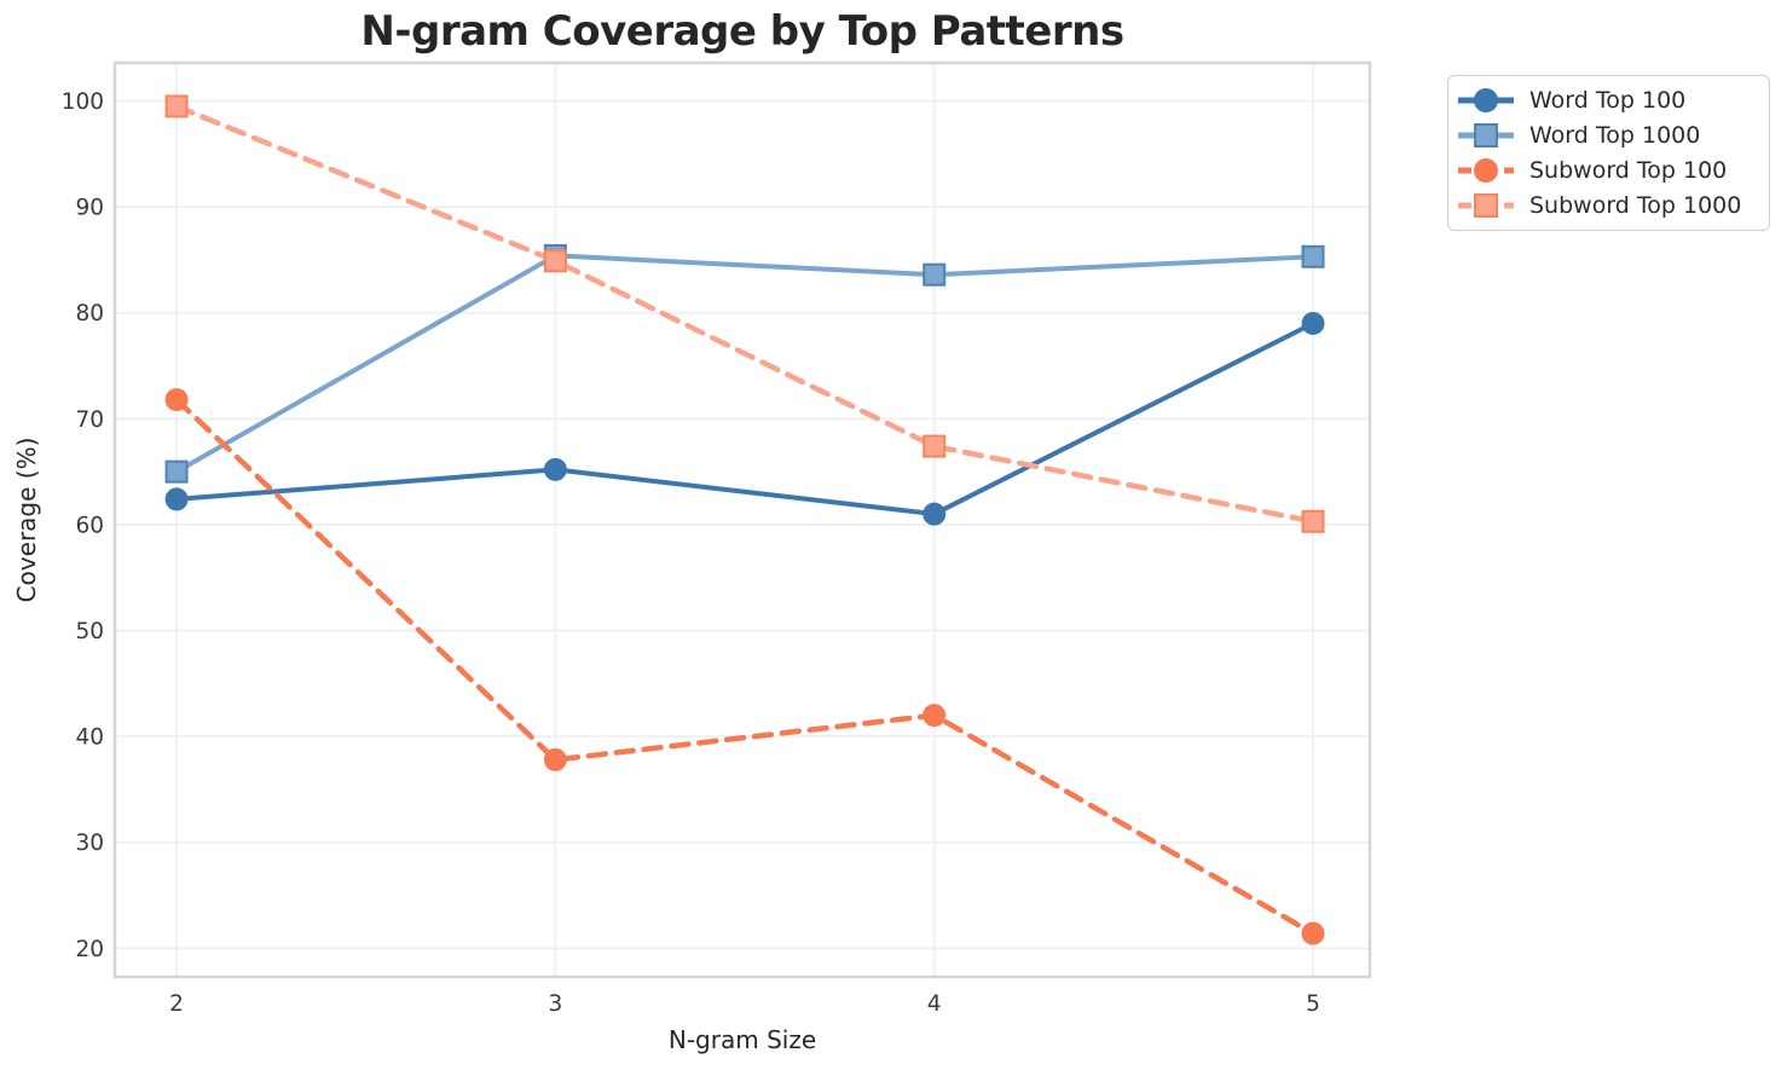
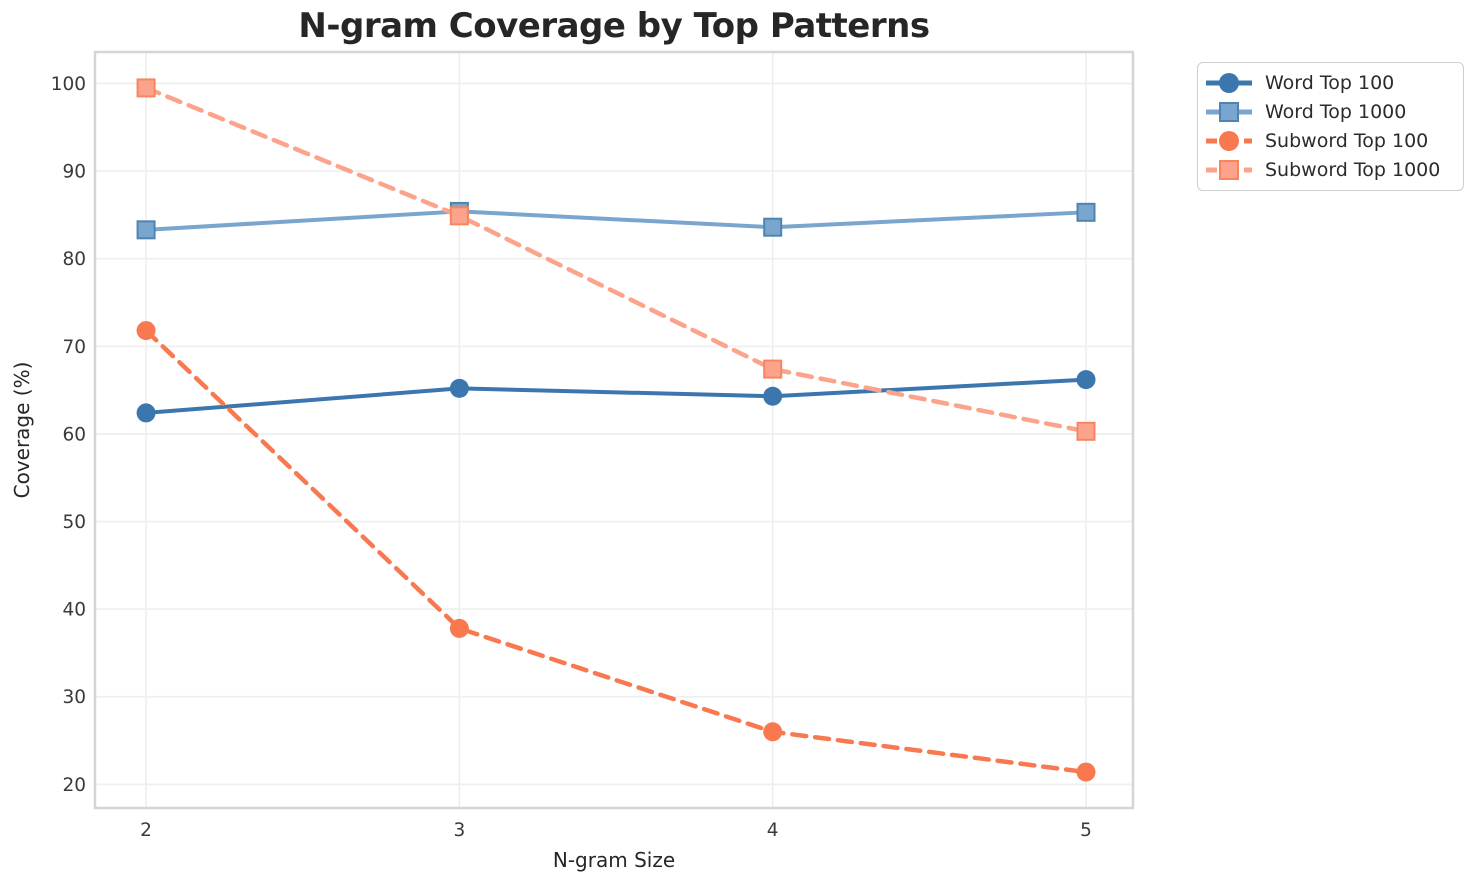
Word Top 1000/2: 65 -> 83
Word Top 100/4: 61 -> 64
Subword Top 100/4: 42 -> 26
Word Top 100/5: 79 -> 66
